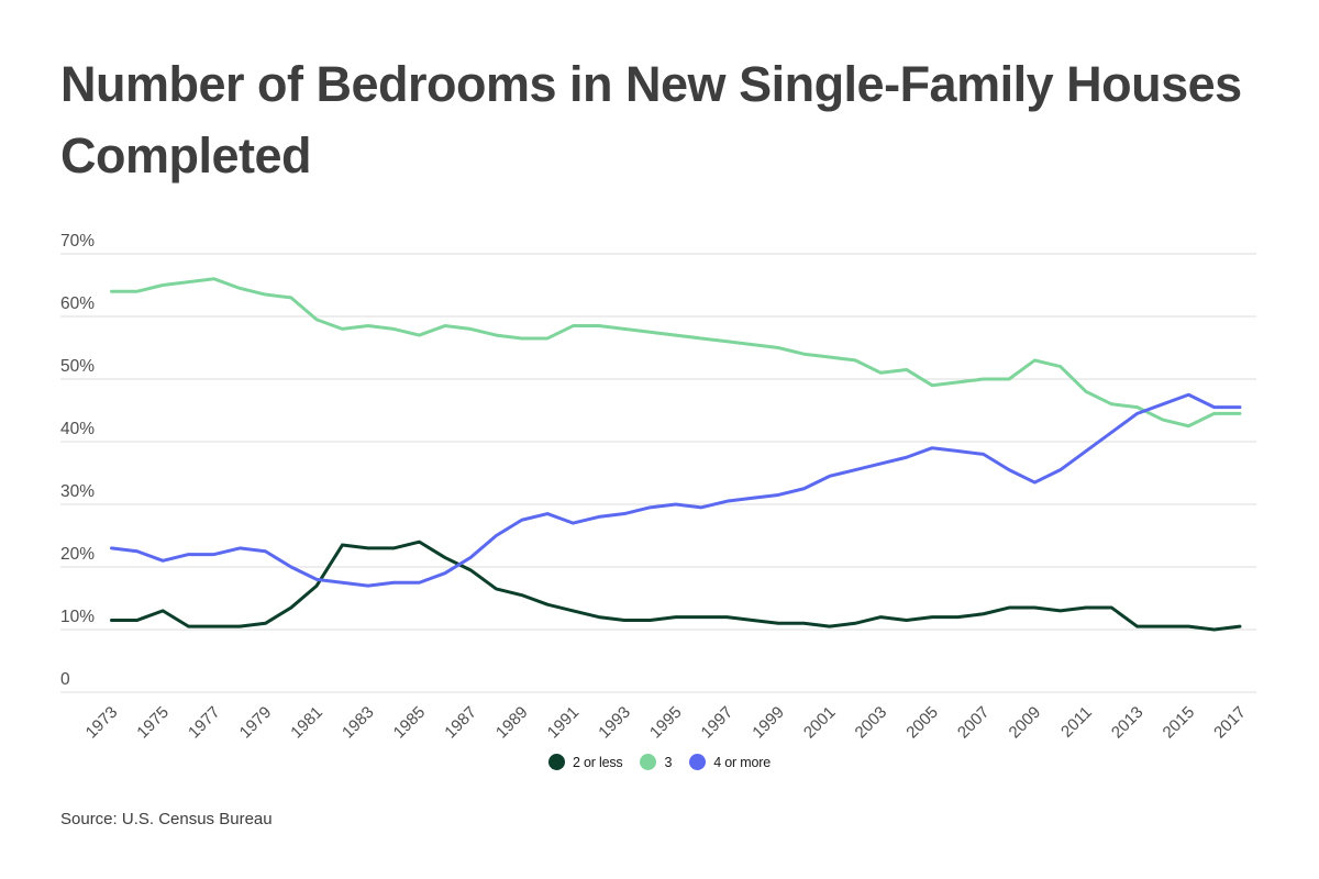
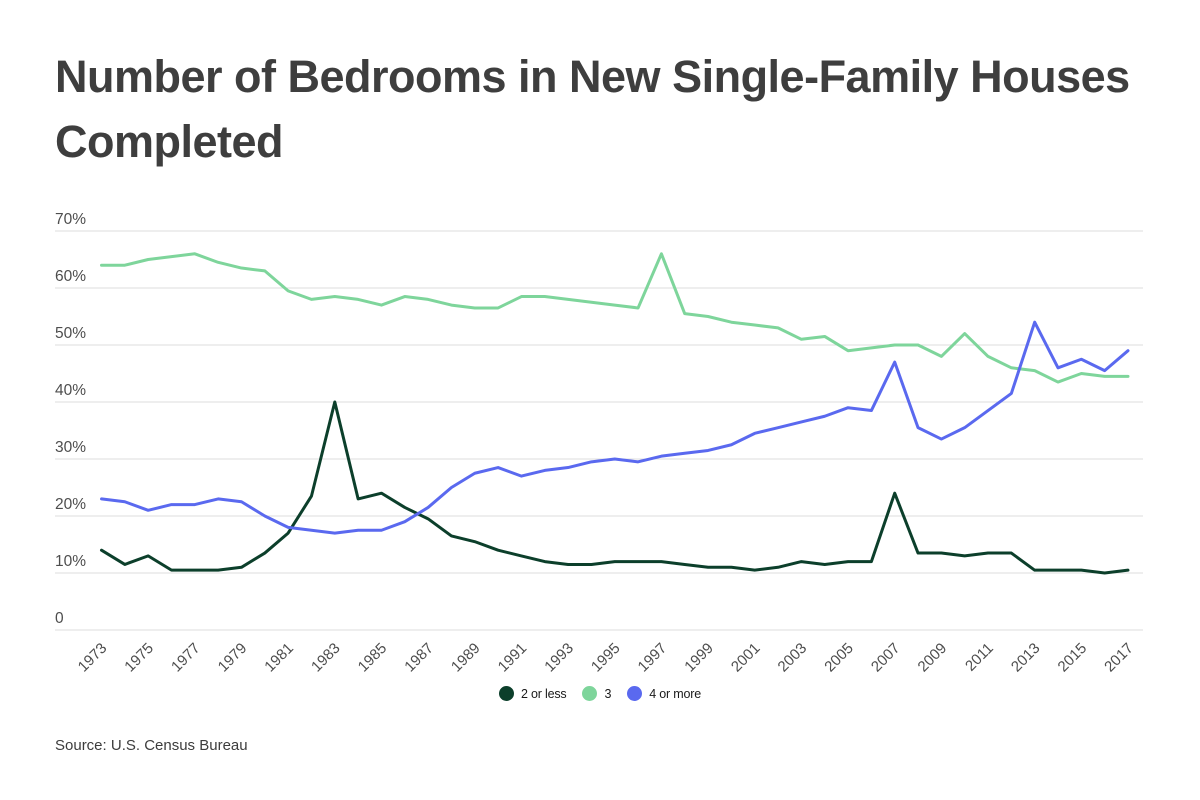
2 or less/1973: 12% -> 14%
2 or less/1983: 23% -> 40%
3/1997: 56% -> 66%
2 or less/2007: 12% -> 24%
4 or more/2007: 38% -> 47%
3/2009: 53% -> 48%
4 or more/2013: 44% -> 54%
3/2015: 42% -> 45%
4 or more/2017: 46% -> 49%
